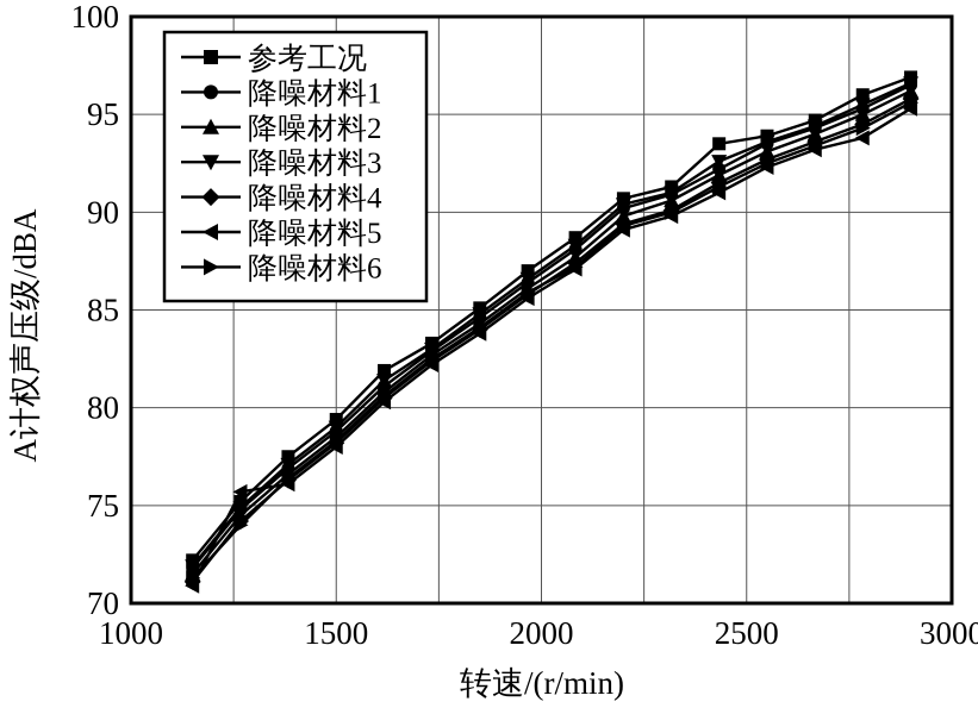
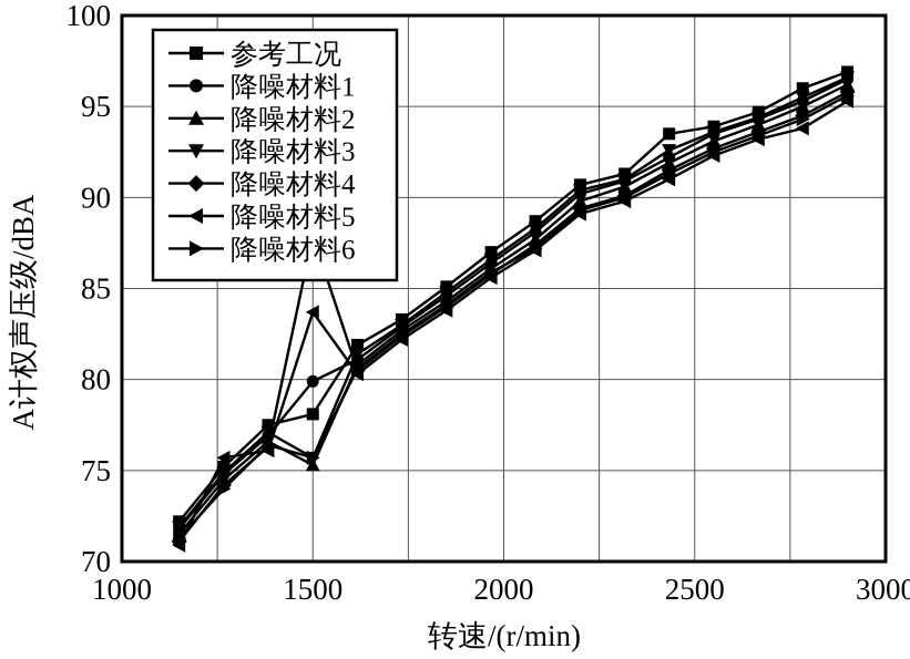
参考工况/1500: 79.4 -> 78.1
降噪材料1/1500: 78.8 -> 79.9
降噪材料2/1500: 78.5 -> 75.3
降噪材料3/1500: 79.0 -> 75.7
降噪材料4/1500: 78.2 -> 87.9
降噪材料5/1500: 78.0 -> 83.7
降噪材料6/1500: 78.3 -> 75.7
